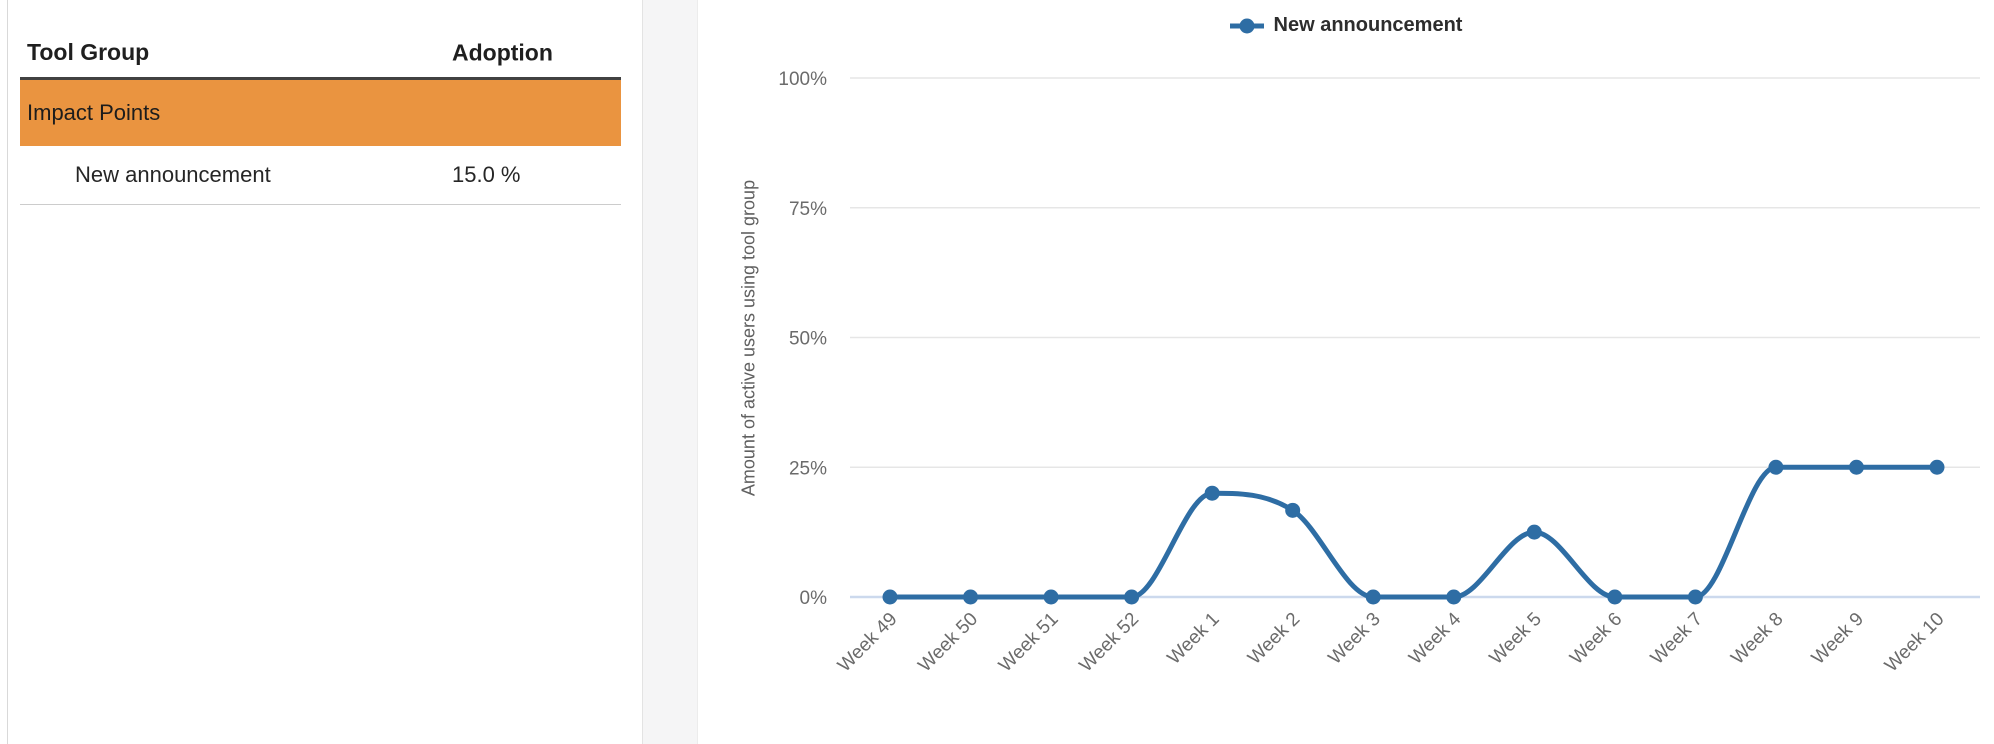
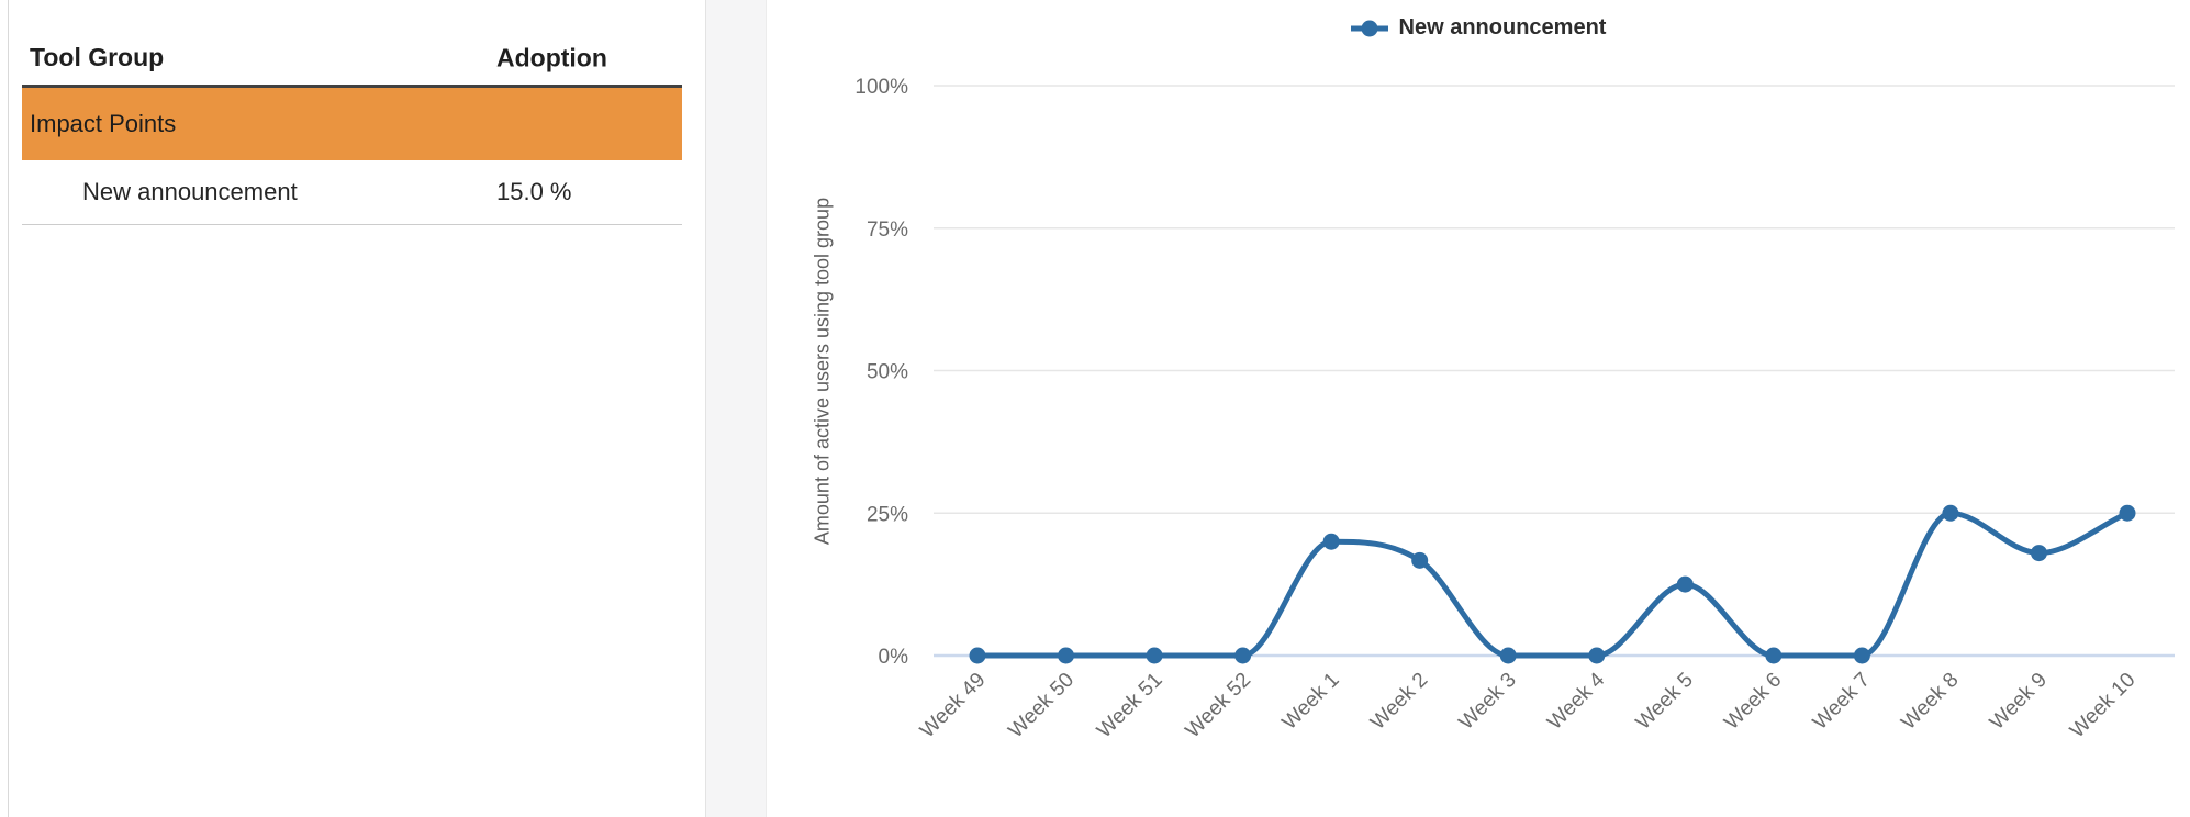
Week 9: 25% -> 18%
